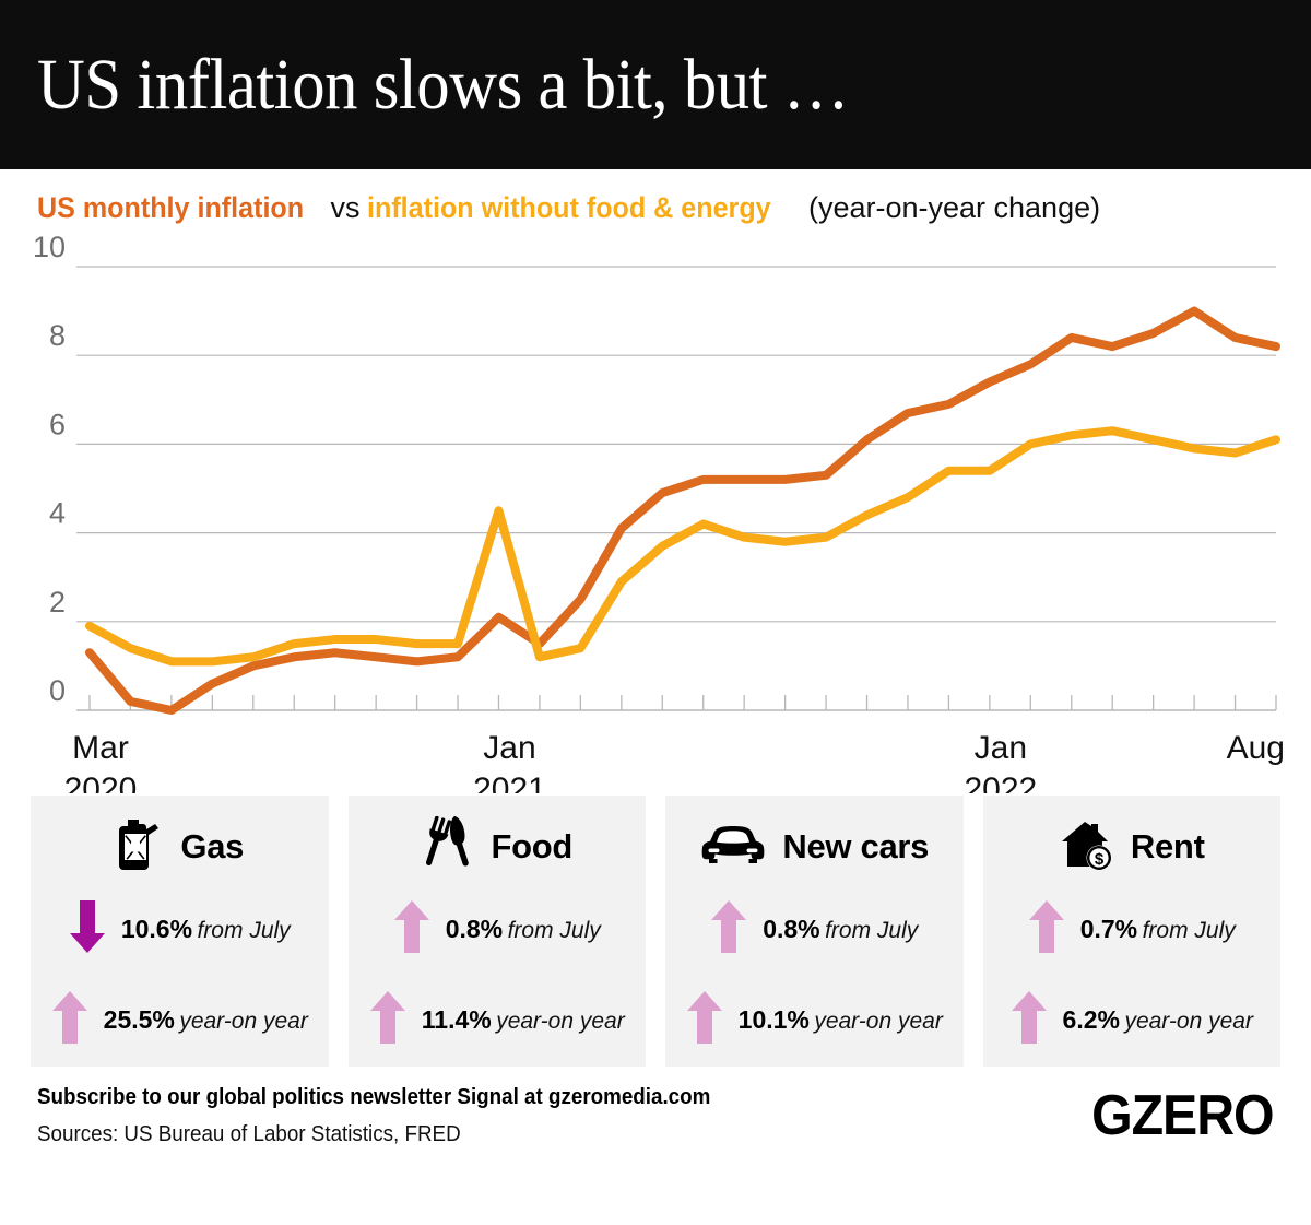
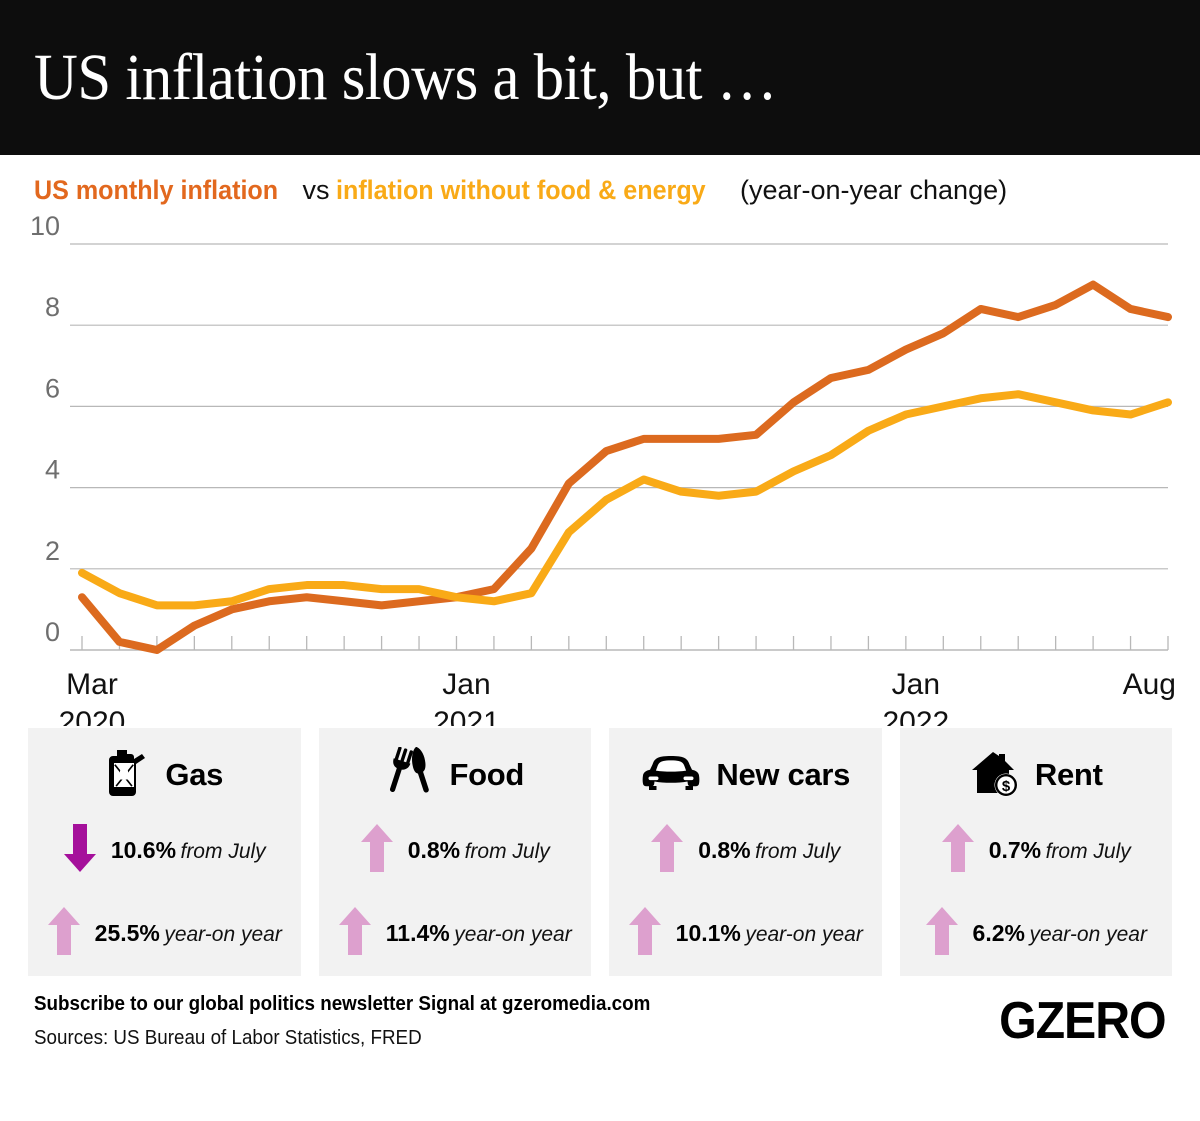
US monthly inflation/Jan 2021: 2.1 -> 1.3
inflation without food & energy/Jan 2021: 4.5 -> 1.3
inflation without food & energy/Jan 2022: 5.4 -> 5.8
